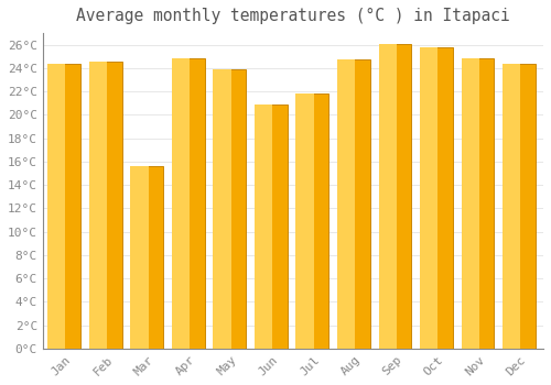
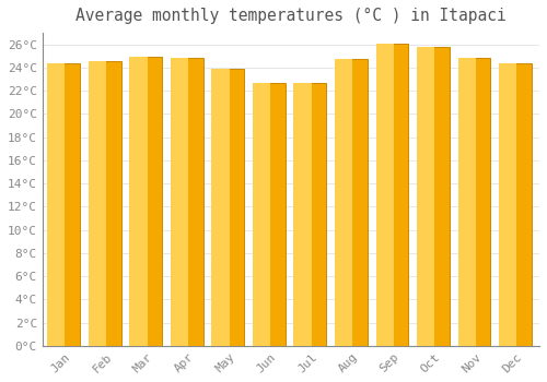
Mar: 15.6°C -> 24.9°C
Jun: 20.9°C -> 22.7°C
Jul: 21.8°C -> 22.7°C
